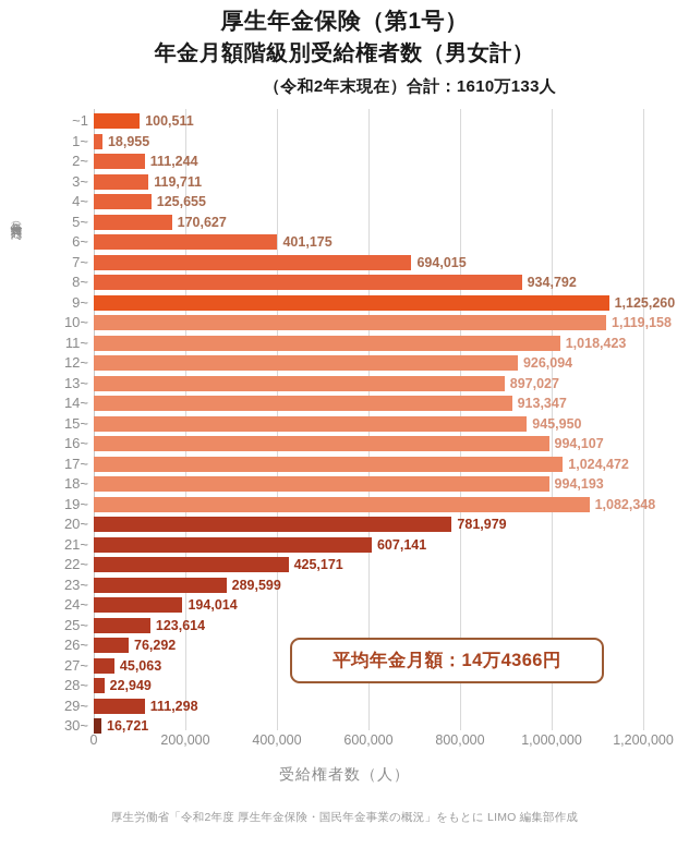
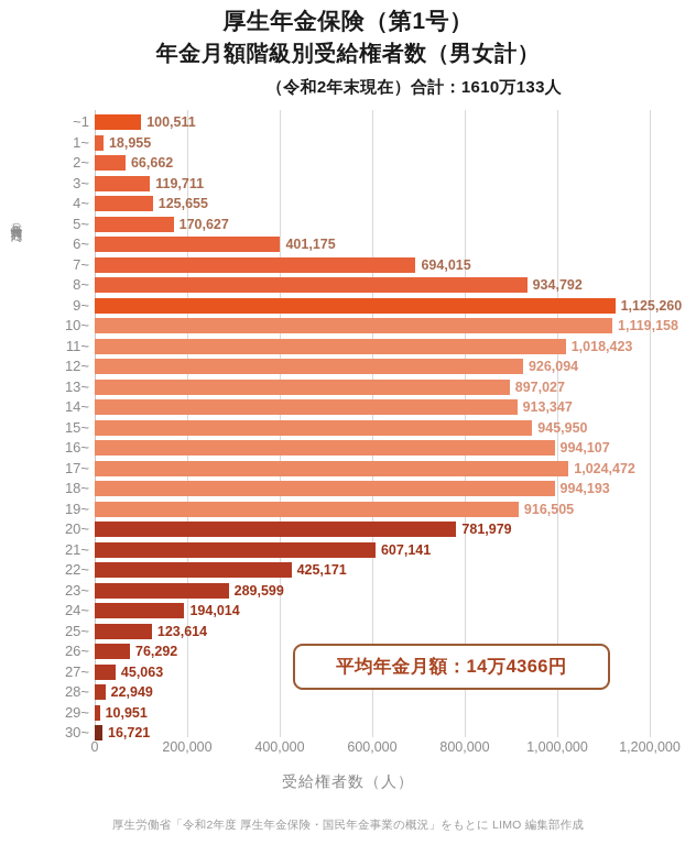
2~: 111,244 -> 66,662
19~: 1,082,348 -> 916,505
29~: 111,298 -> 10,951
